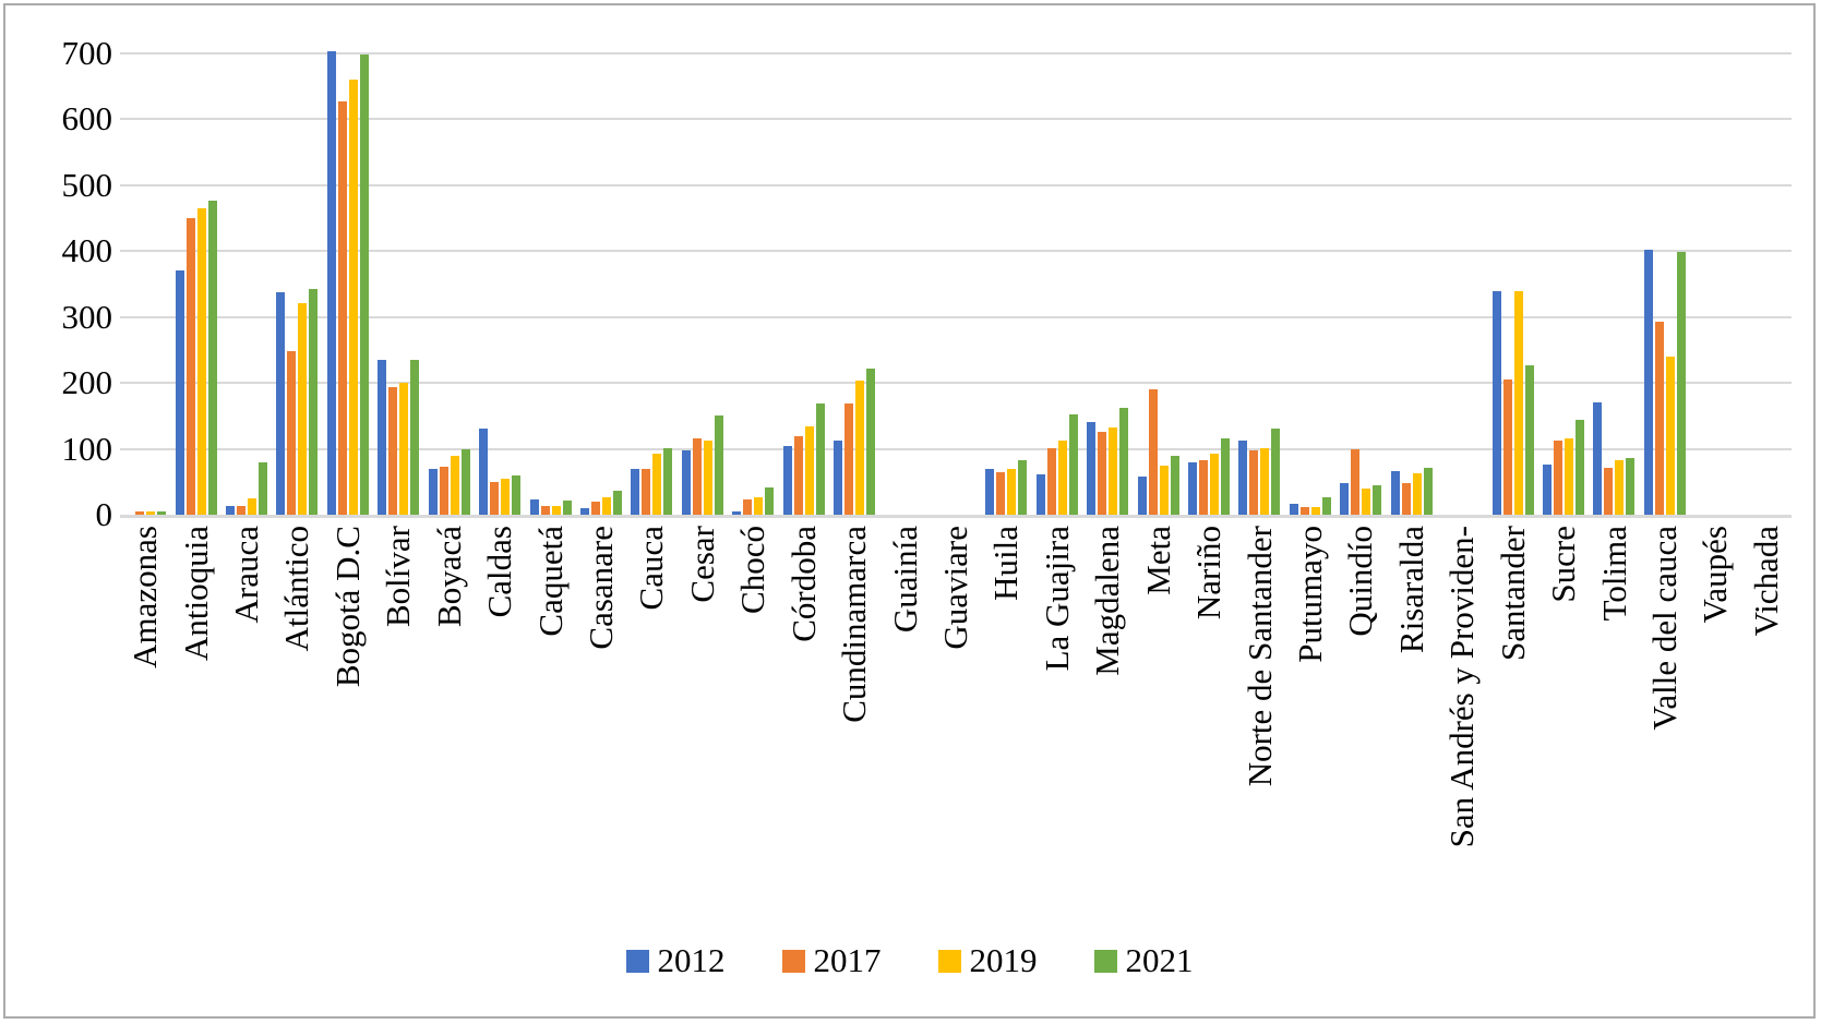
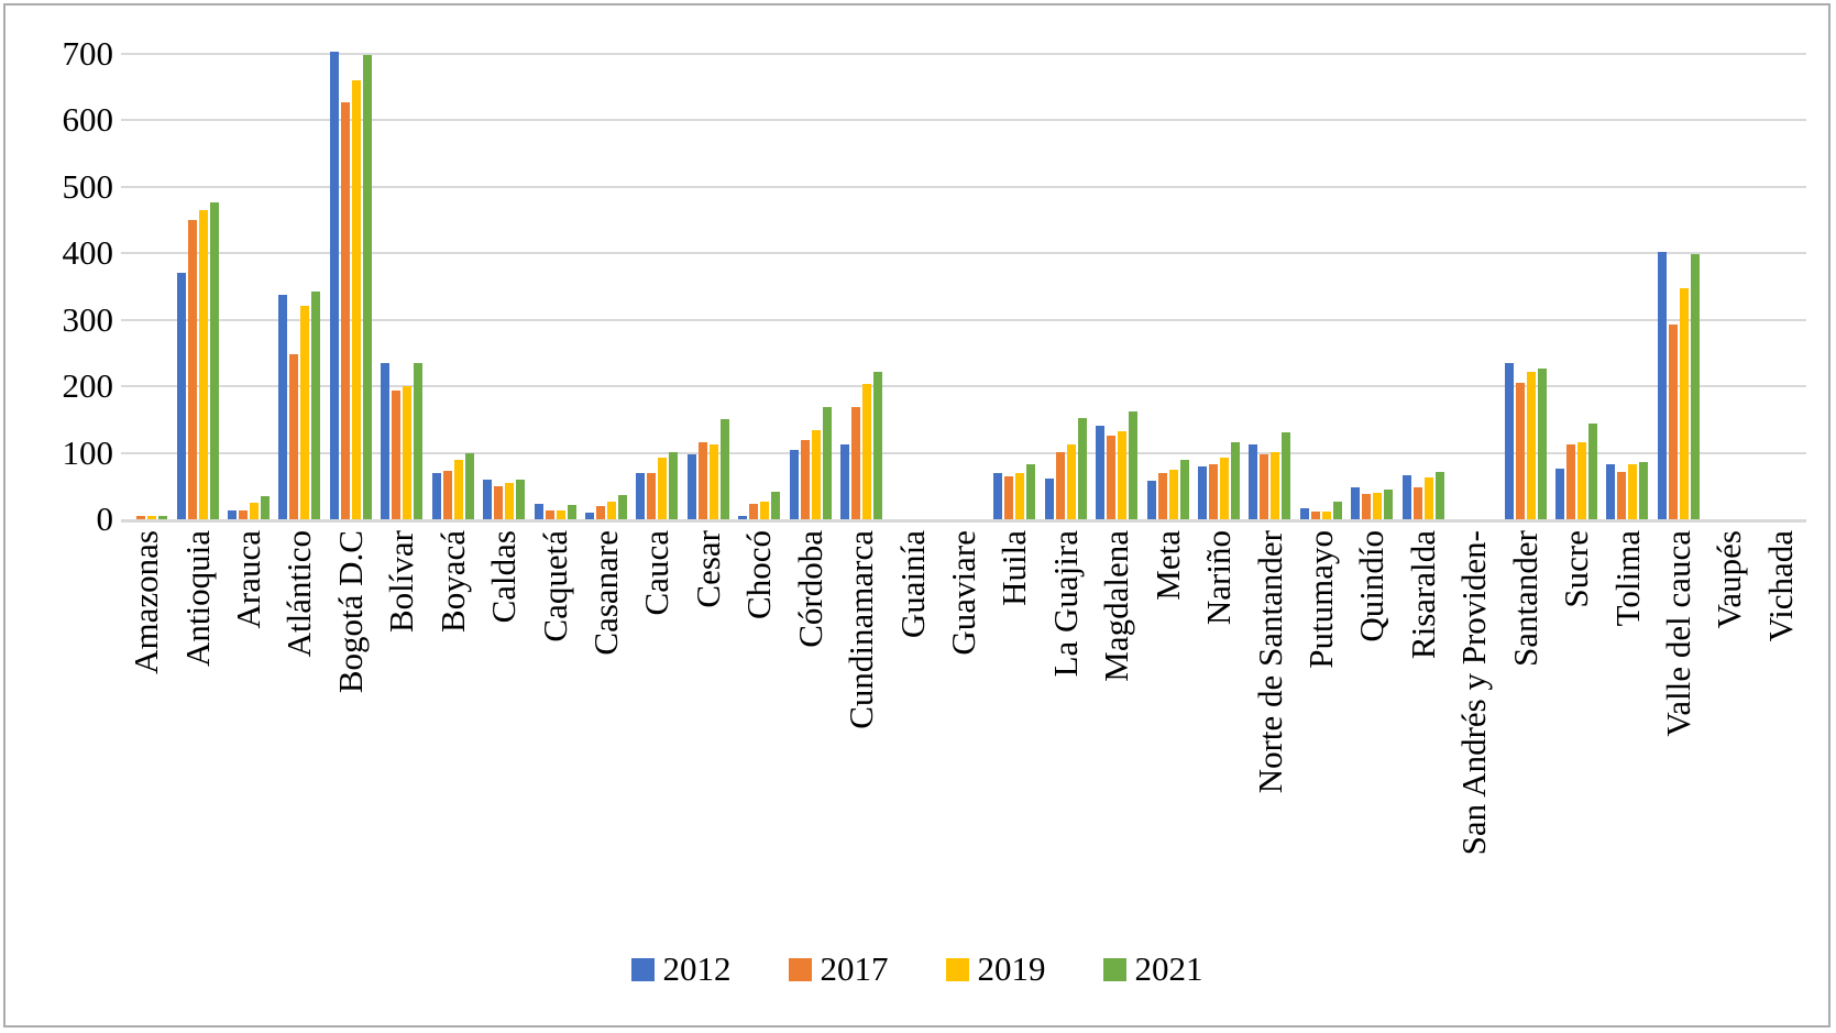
2021/Arauca: 80 -> 30
2012/Caldas: 130 -> 60
2017/Meta: 190 -> 70
2017/Quindío: 100 -> 40
2012/Santander: 340 -> 240
2019/Santander: 340 -> 220
2012/Tolima: 170 -> 80
2019/Valle del cauca: 240 -> 350
